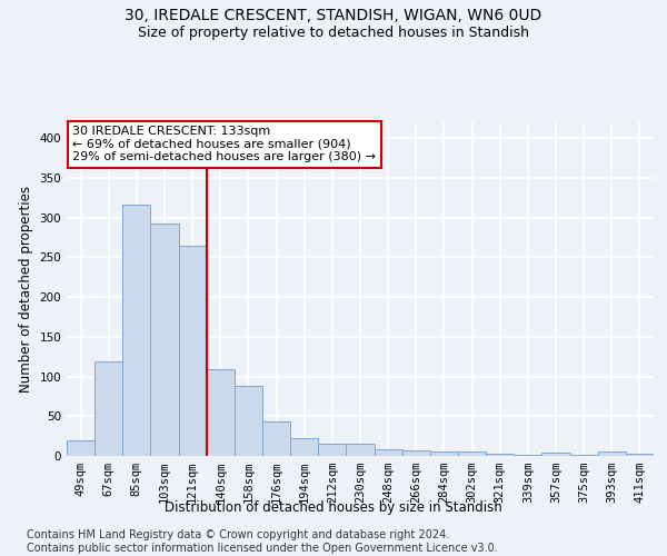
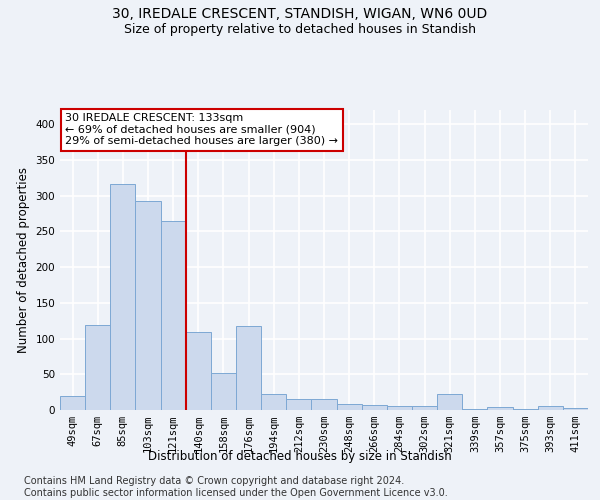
158sqm: 88 -> 52
176sqm: 44 -> 118
321sqm: 3 -> 22
